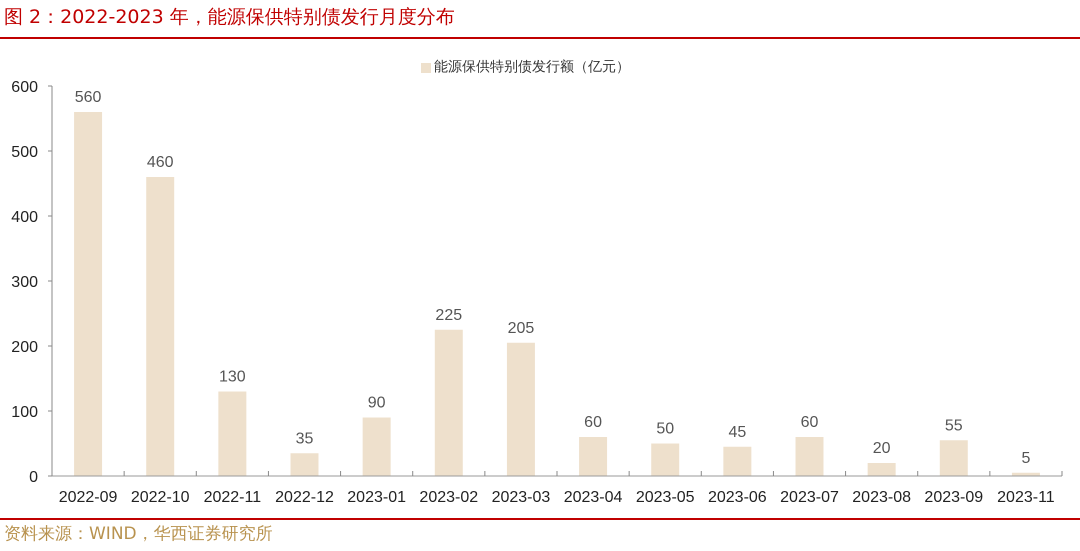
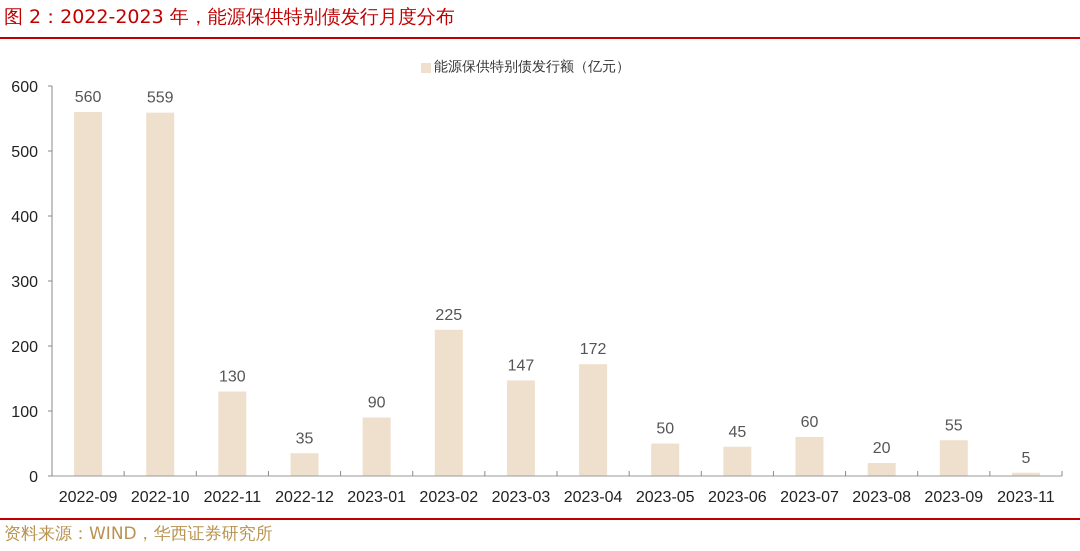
2022-10: 460 -> 559
2023-03: 205 -> 147
2023-04: 60 -> 172
